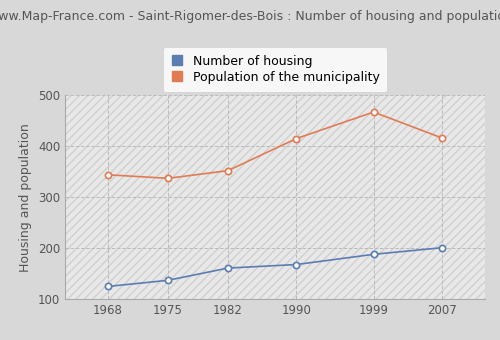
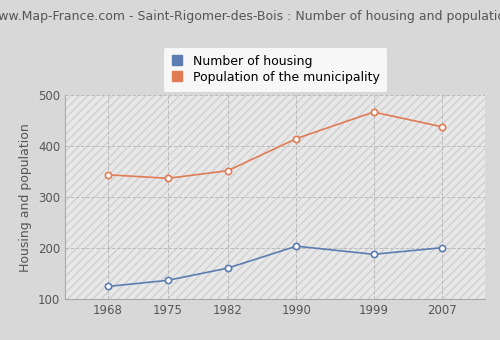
Number of housing/1990: 168 -> 204
Population of the municipality/2007: 416 -> 438
